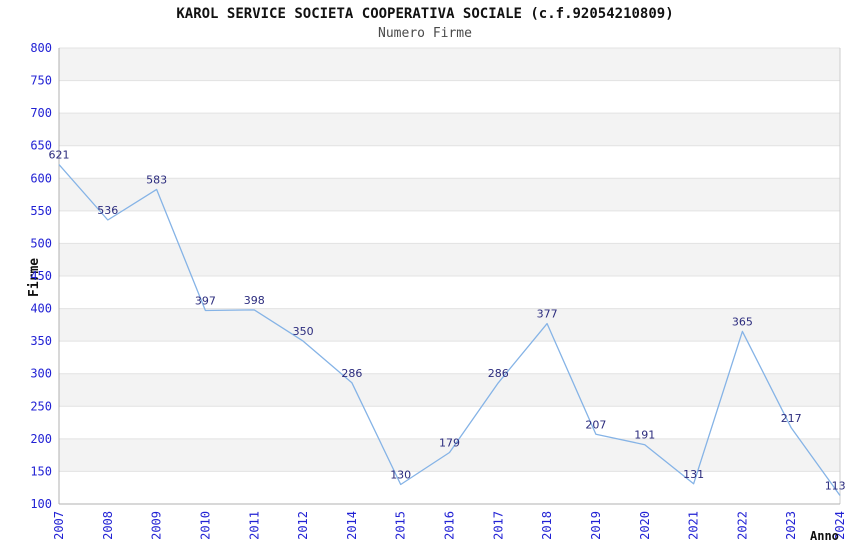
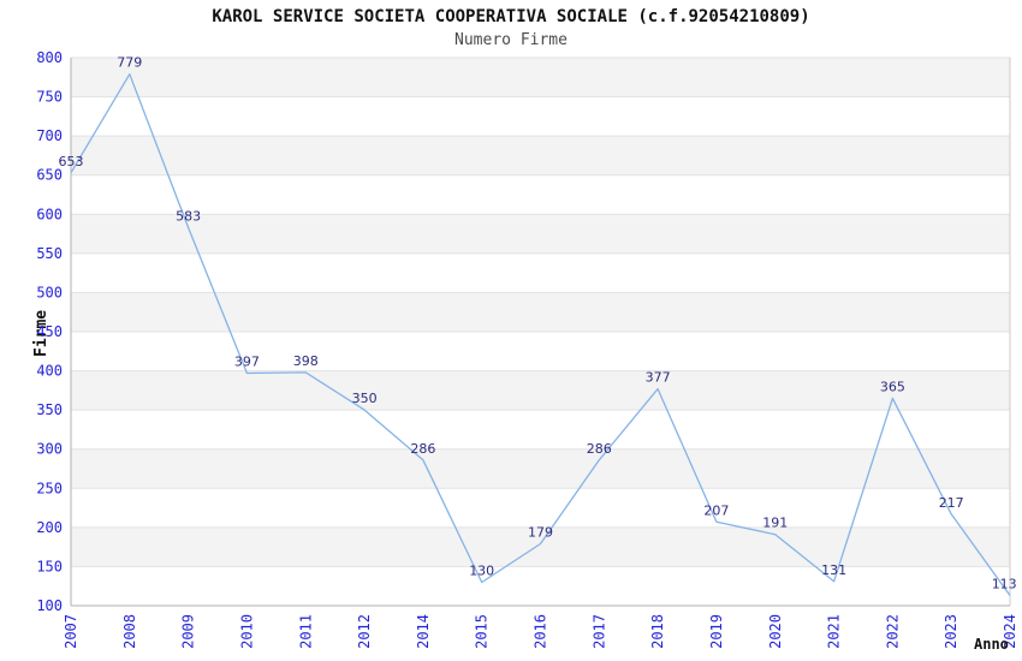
2007: 621 -> 653
2008: 536 -> 779
